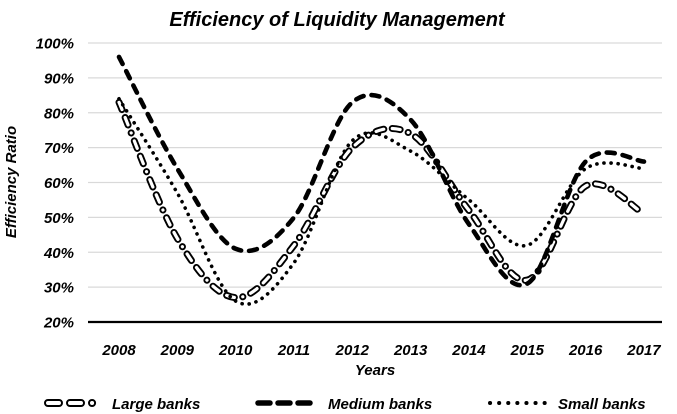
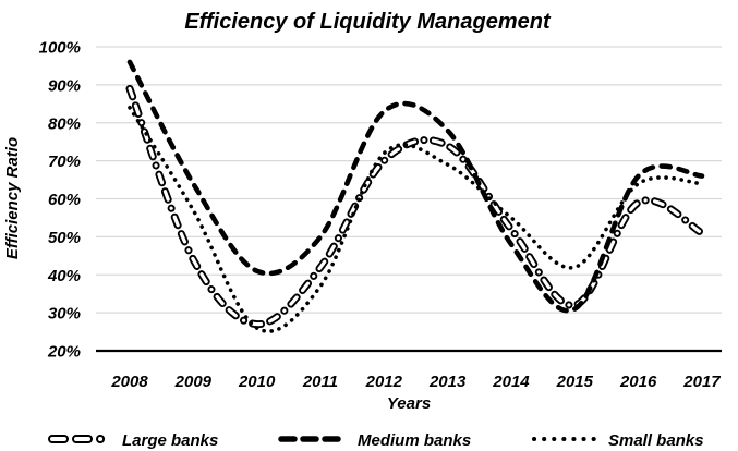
Large banks/2008: 83% -> 89%
